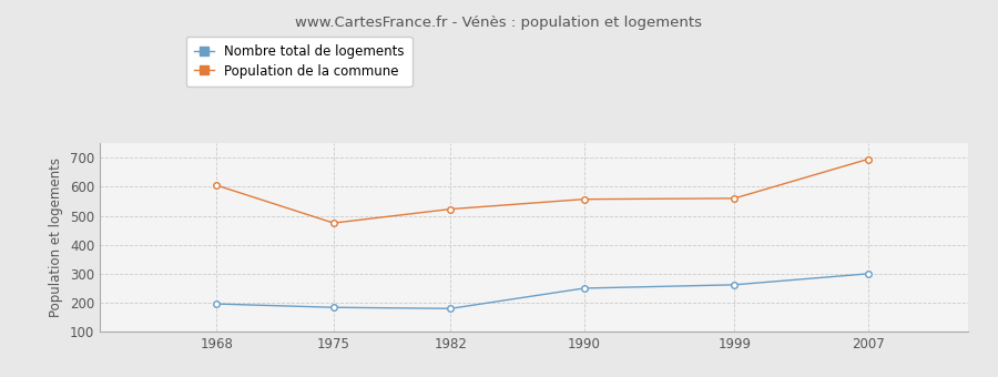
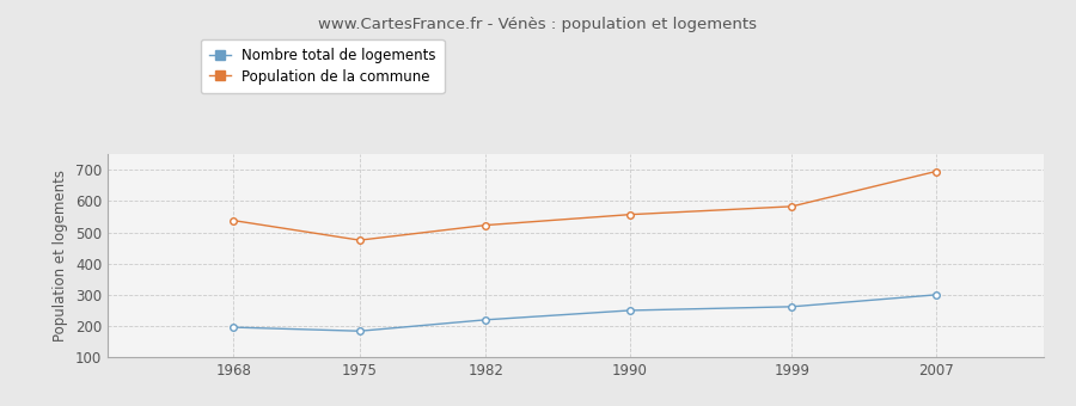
Population de la commune/1968: 605 -> 538
Nombre total de logements/1982: 180 -> 220
Population de la commune/1999: 560 -> 583
